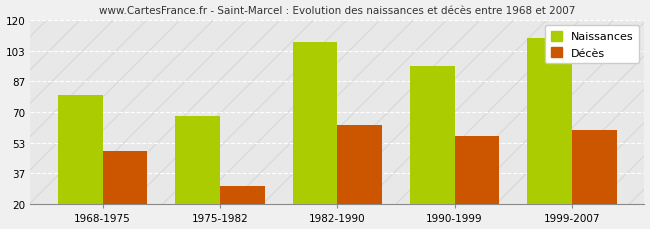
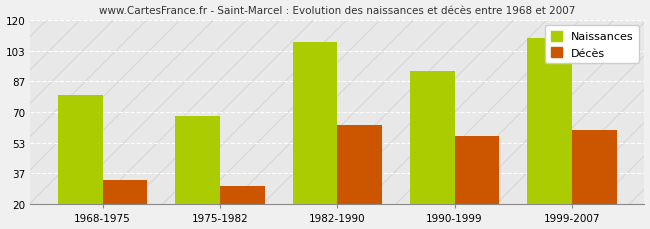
Décès/1968-1975: 49 -> 33
Naissances/1990-1999: 95 -> 92
